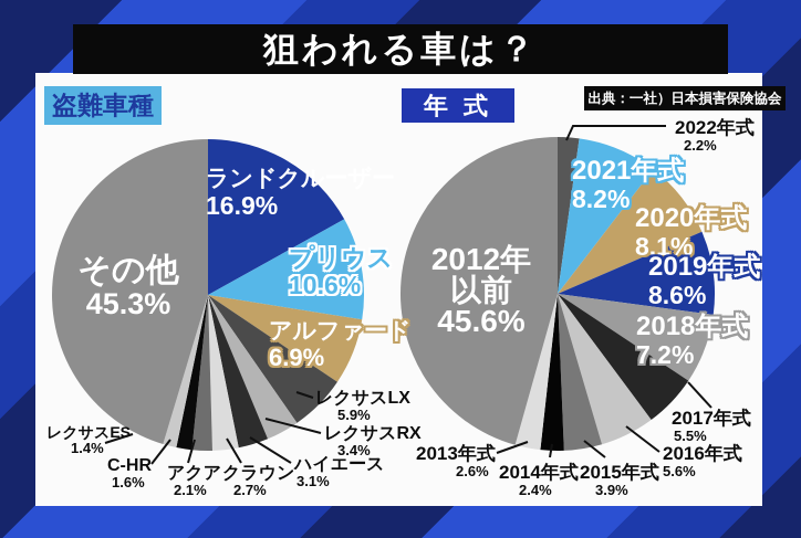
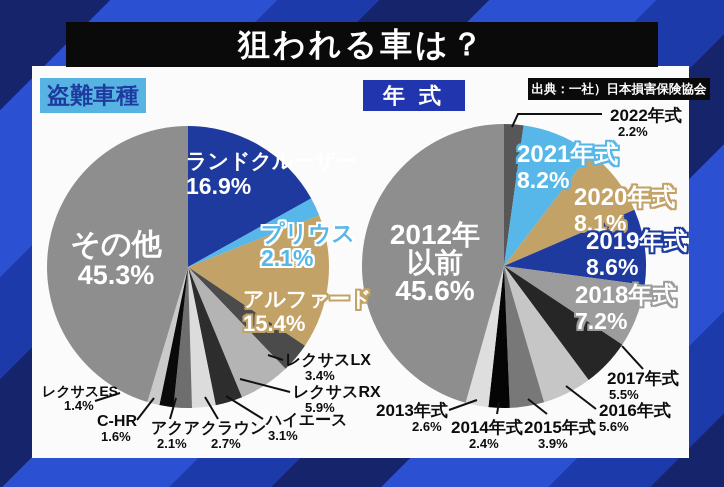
盗難車種/プリウス: 10.6% -> 2.1%
盗難車種/アルファード: 6.9% -> 15.4%
盗難車種/レクサスLX: 5.9% -> 3.4%
盗難車種/レクサスRX: 3.4% -> 5.9%
